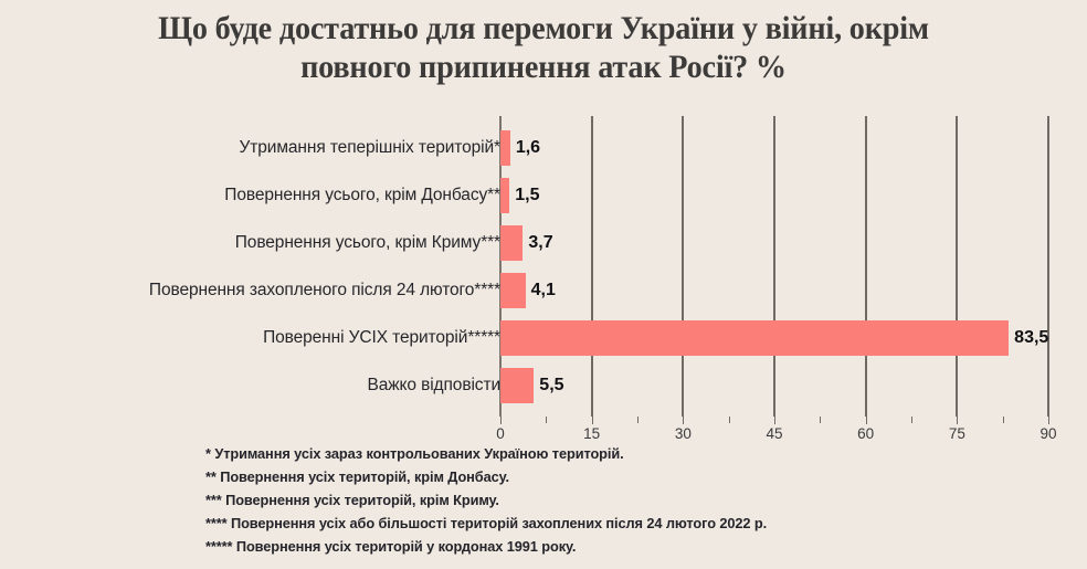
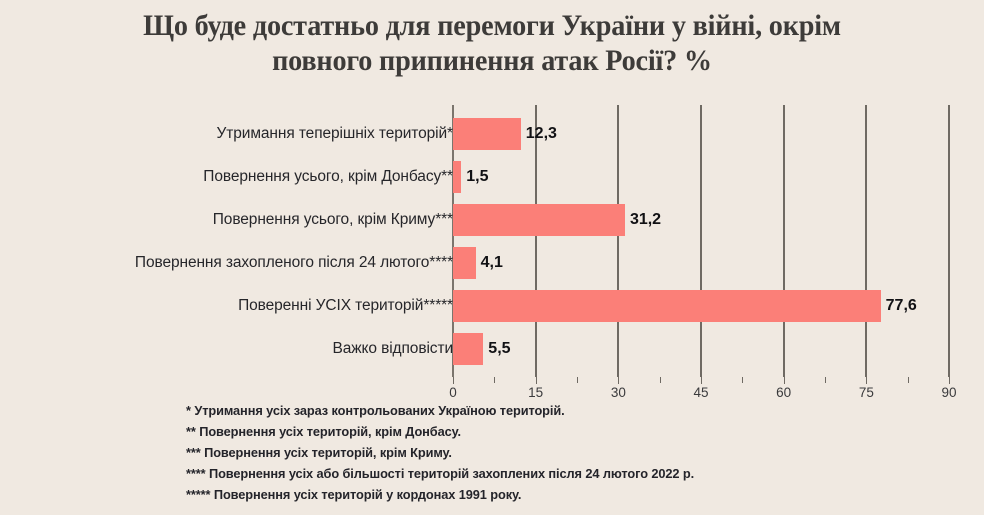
Утримання теперішніх територій*: 1,6 -> 12,3
Повернення усього, крім Криму***: 3,7 -> 31,2
Поверенні УСІХ територій*****: 83,5 -> 77,6
